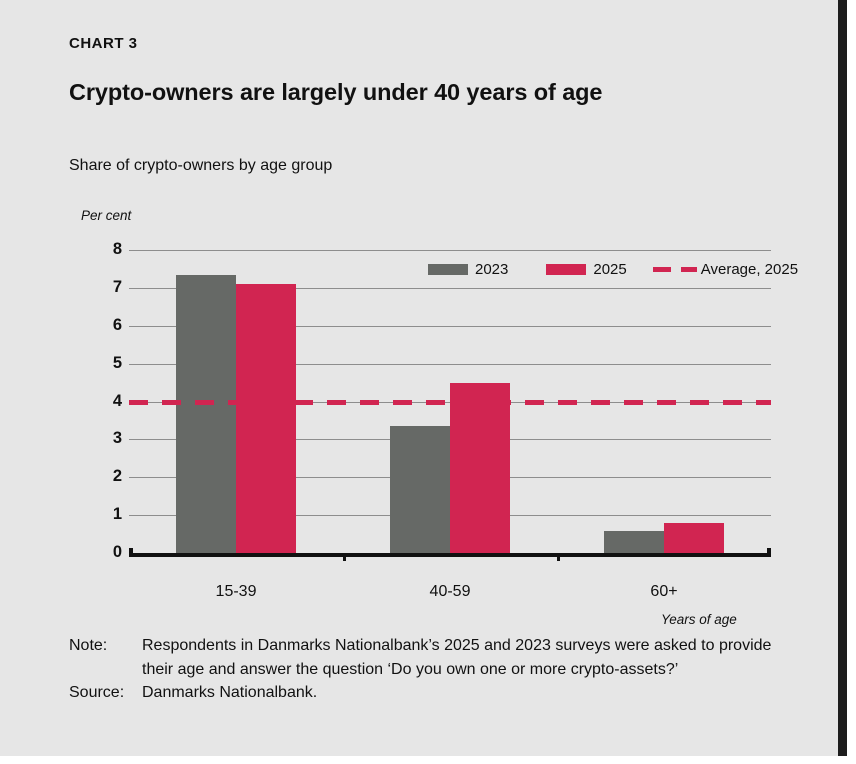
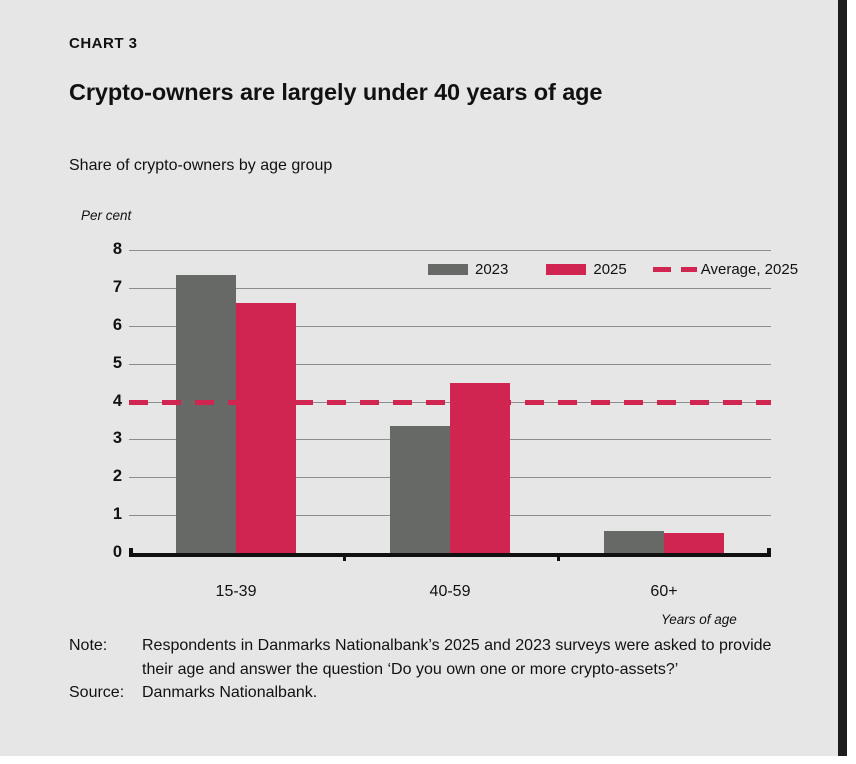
2025/15-39: 7.1 -> 6.6
2025/60+: 0.8 -> 0.5
